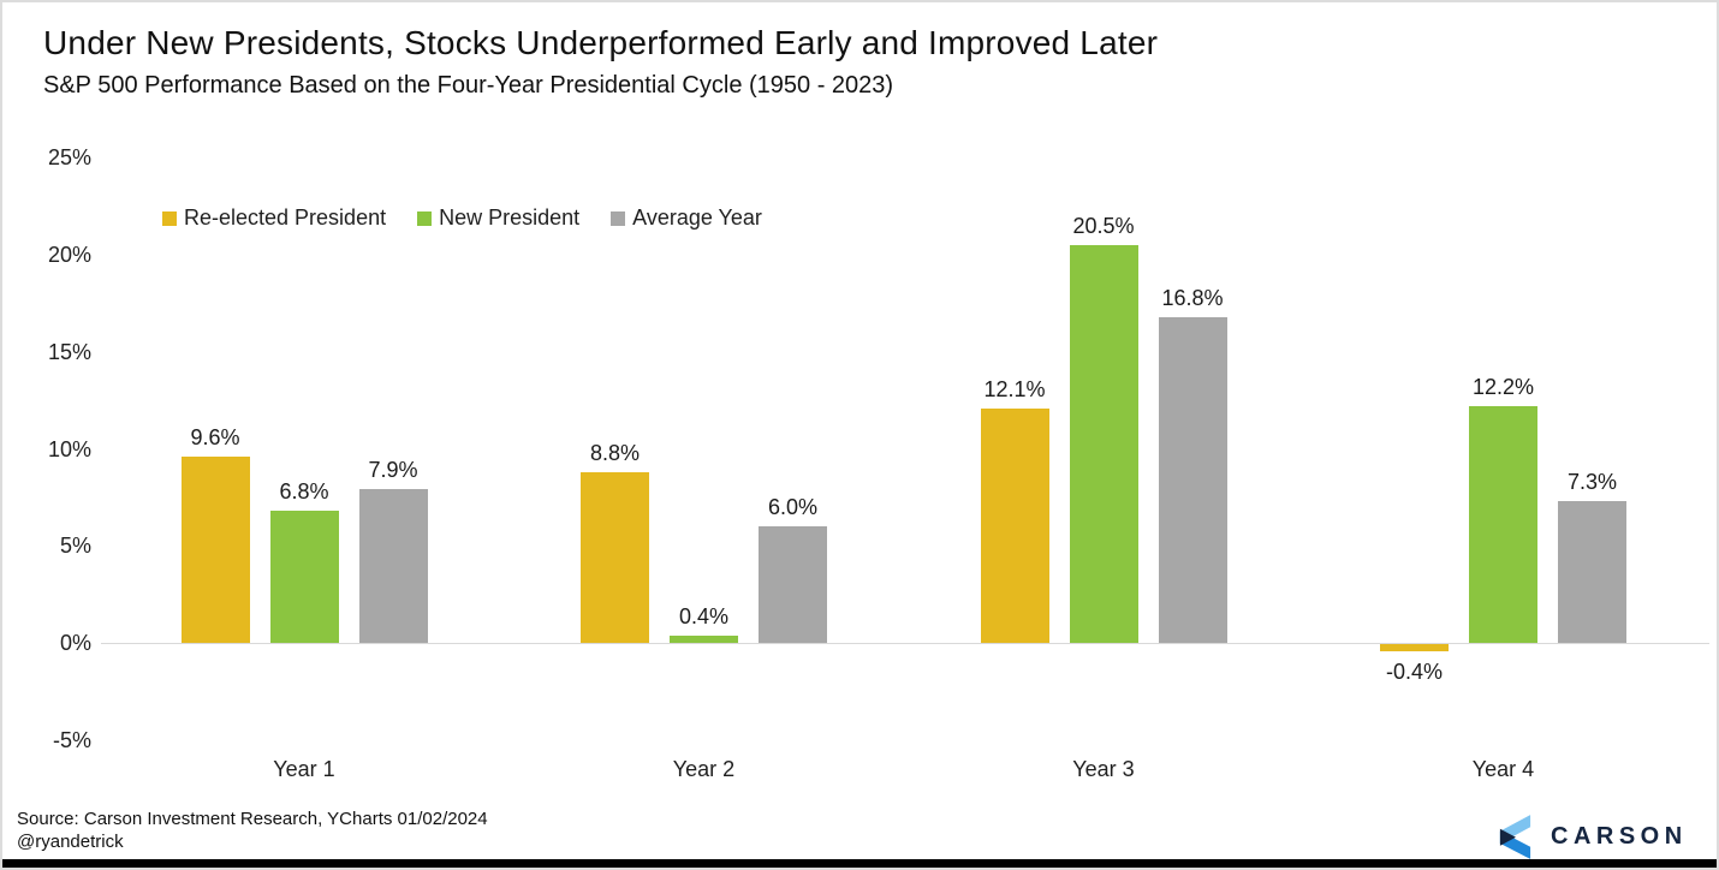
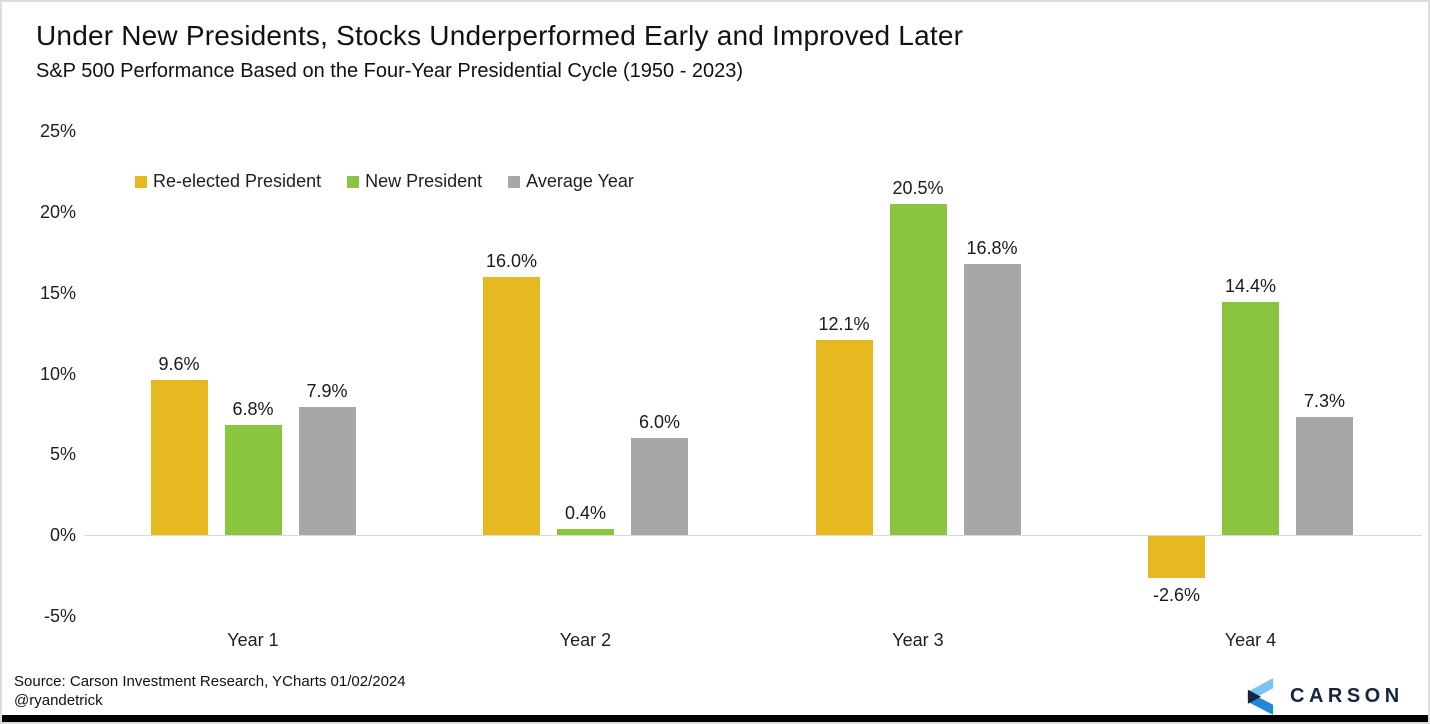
Re-elected President/Year 2: 8.8% -> 16.0%
Re-elected President/Year 4: -0.4% -> -2.6%
New President/Year 4: 12.2% -> 14.4%
